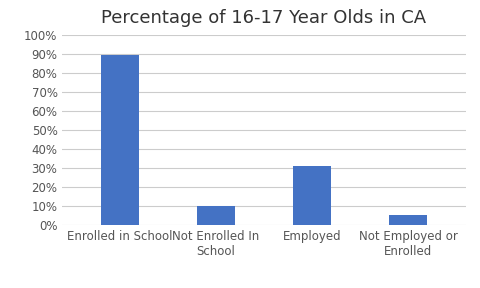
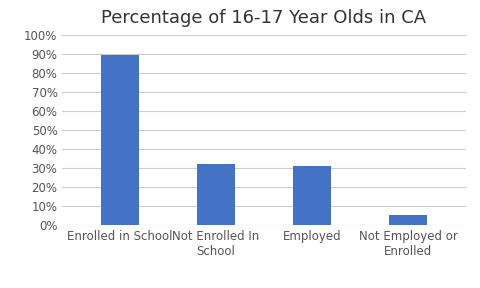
Not Enrolled In School: 10% -> 32%
